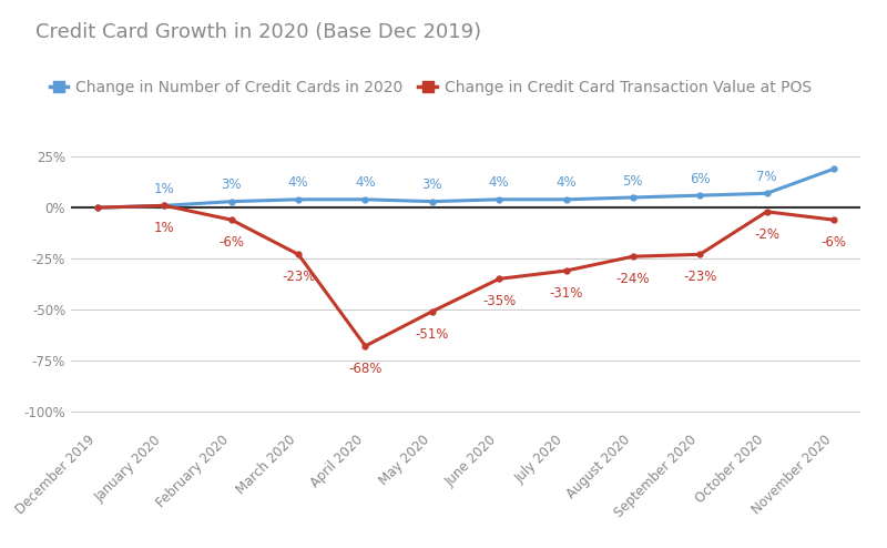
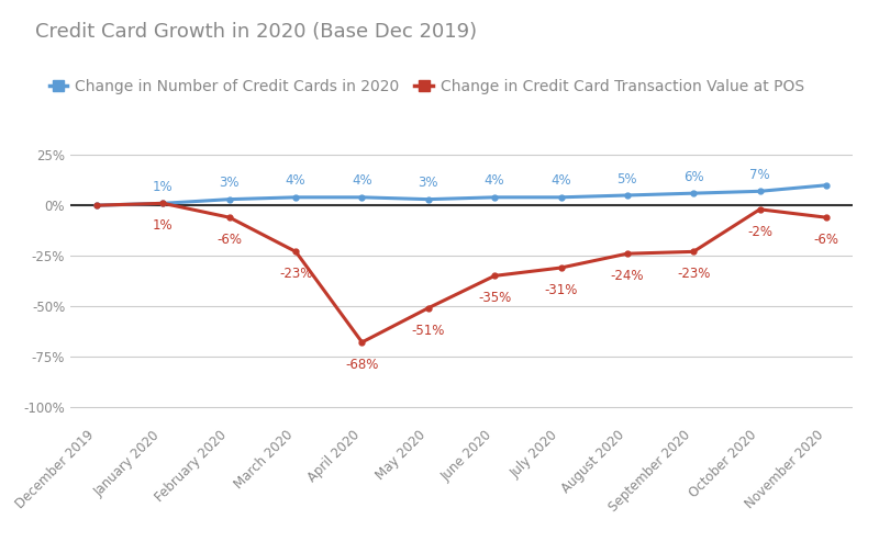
Change in Number of Credit Cards in 2020/November 2020: 19% -> 10%
